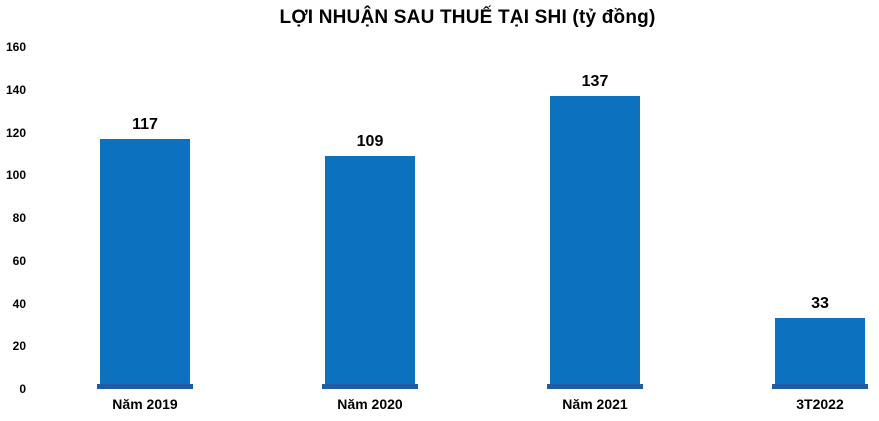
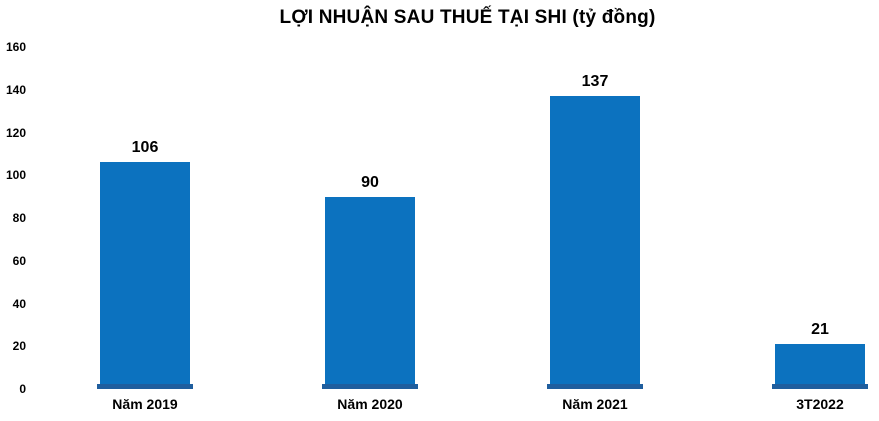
Năm 2019: 117 -> 106
Năm 2020: 109 -> 90
3T2022: 33 -> 21
